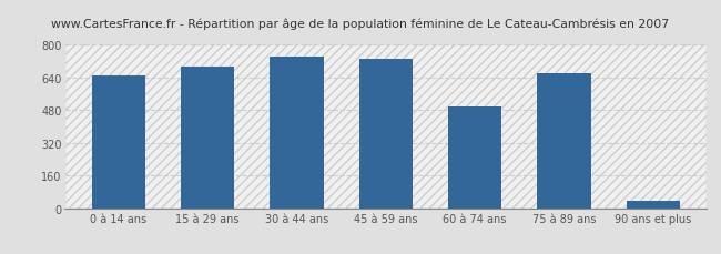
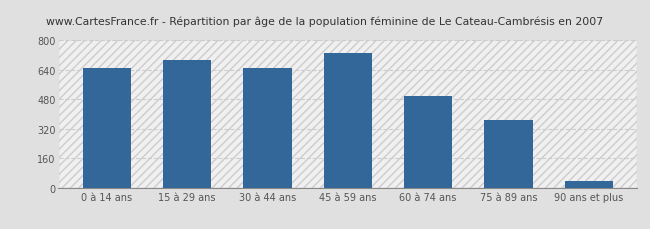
30 à 44 ans: 740 -> 650
75 à 89 ans: 660 -> 370
